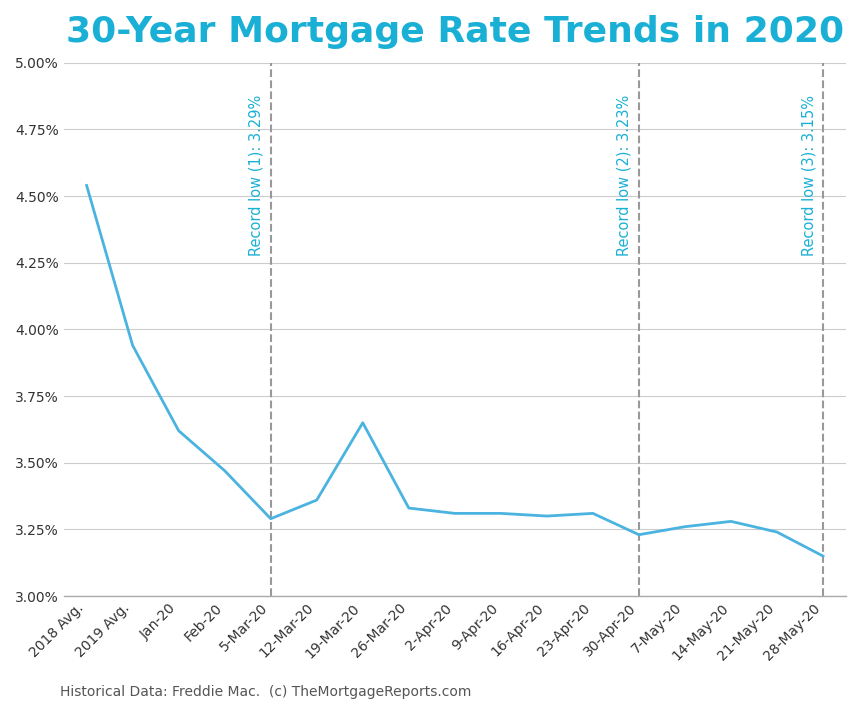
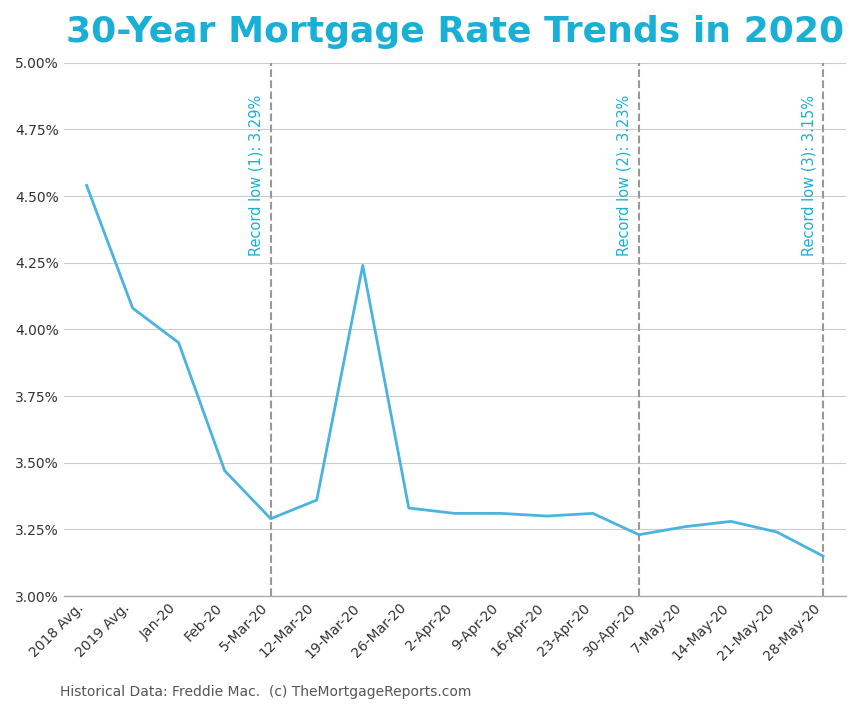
2019 Avg.: 3.94% -> 4.08%
Jan-20: 3.62% -> 3.95%
19-Mar-20: 3.65% -> 4.24%
